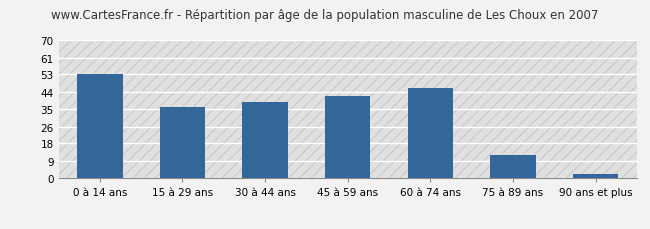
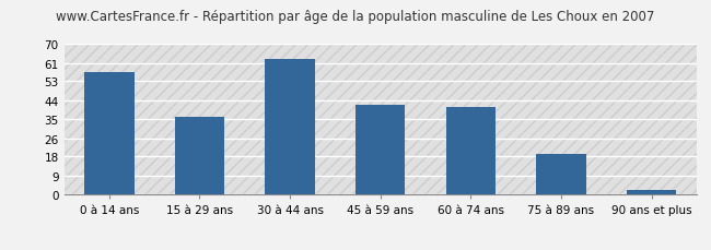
0 à 14 ans: 53 -> 57
30 à 44 ans: 39 -> 63
60 à 74 ans: 46 -> 41
75 à 89 ans: 12 -> 19
